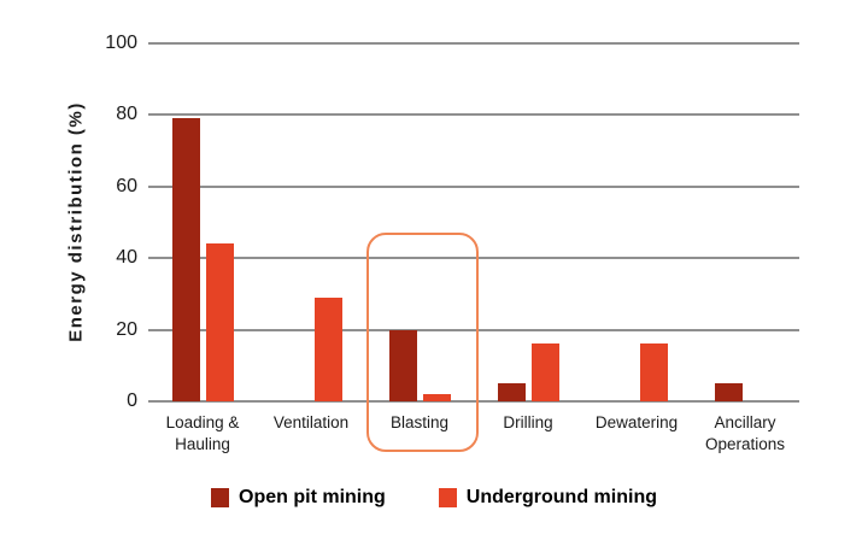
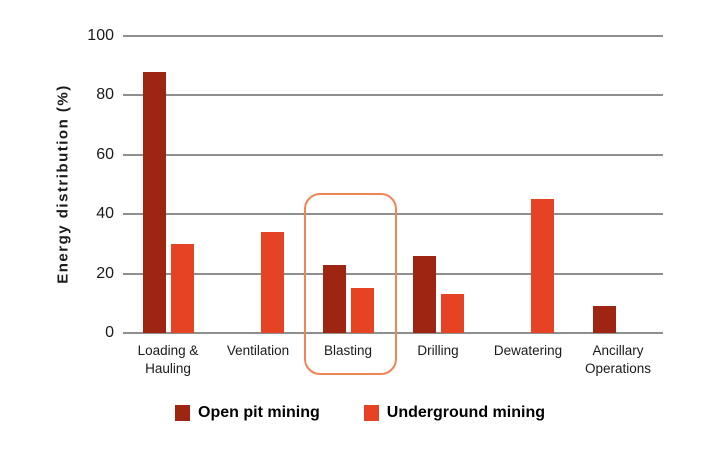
Open pit mining/Loading & Hauling: 79 -> 88
Underground mining/Loading & Hauling: 44 -> 30
Underground mining/Ventilation: 29 -> 34
Open pit mining/Blasting: 20 -> 23
Underground mining/Blasting: 2 -> 15
Open pit mining/Drilling: 5 -> 26
Underground mining/Drilling: 16 -> 13
Underground mining/Dewatering: 16 -> 45
Open pit mining/Ancillary Operations: 5 -> 9
